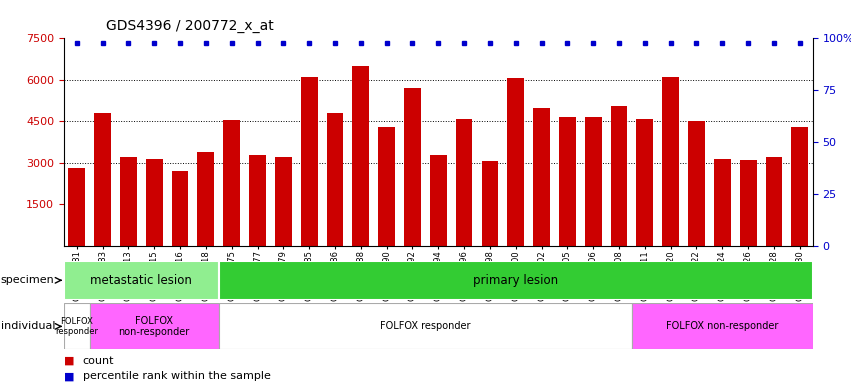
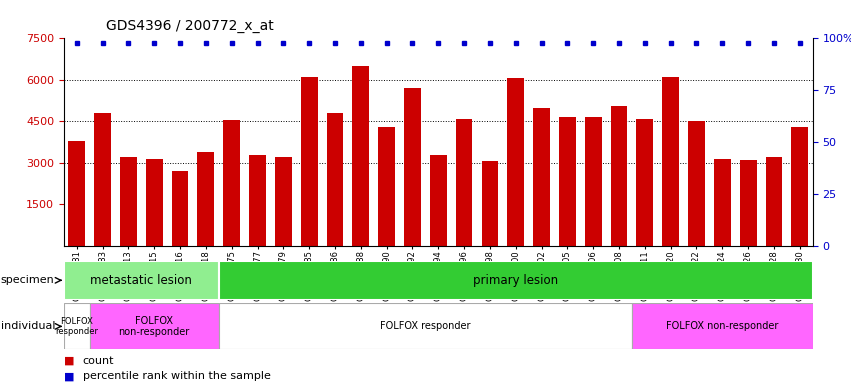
GSM710881: 2800 -> 3800
